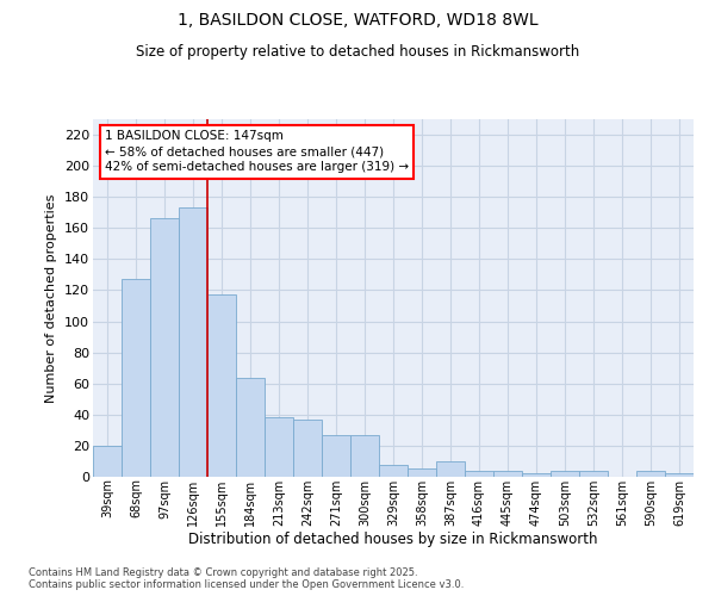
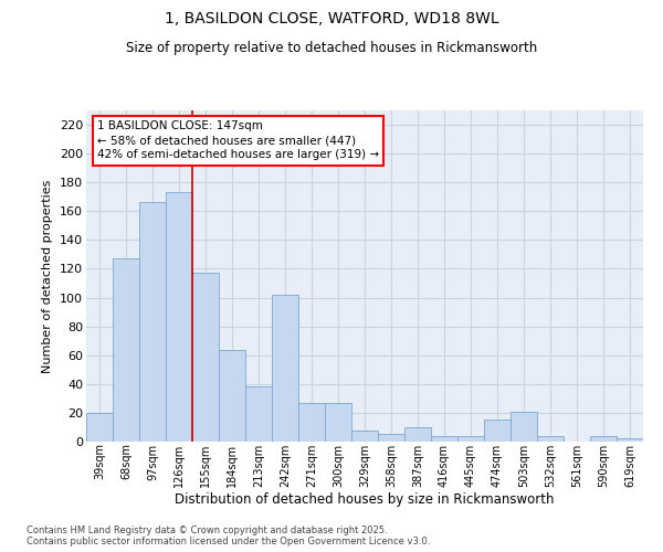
242sqm: 37 -> 102
474sqm: 2 -> 15
503sqm: 4 -> 21
